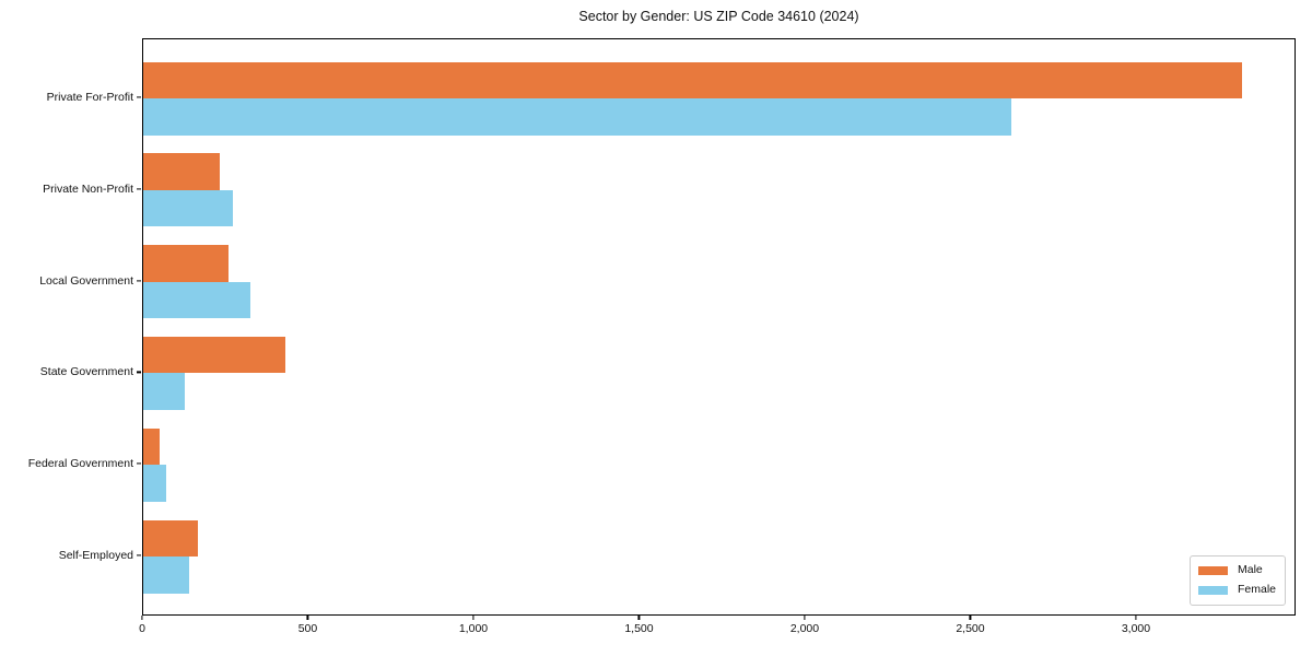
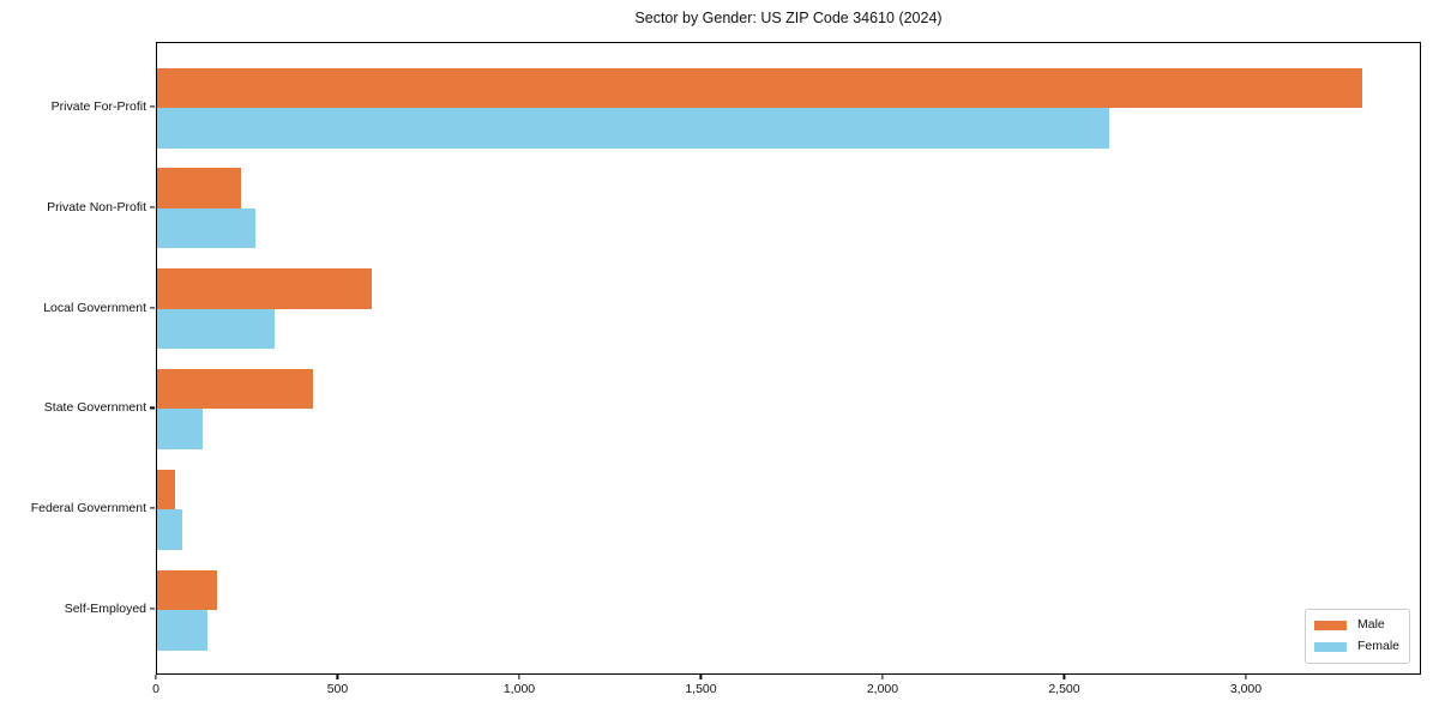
Male/Local Government: 260 -> 590
